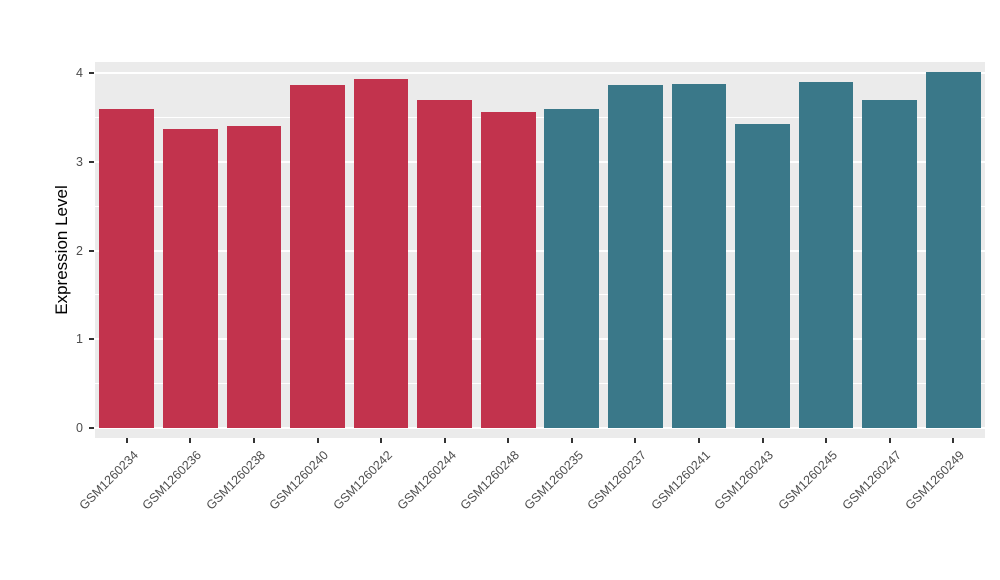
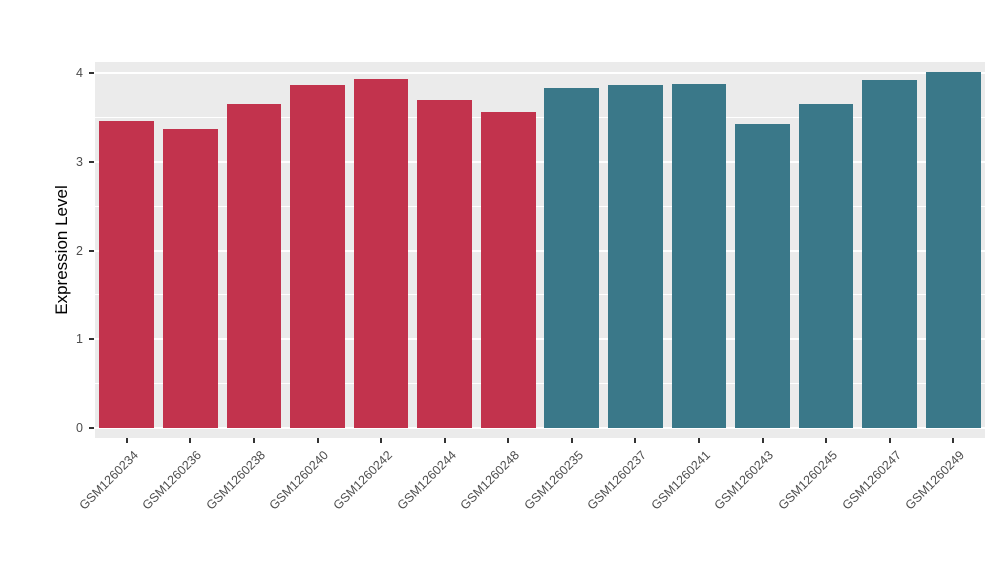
GSM1260234: 3.6 -> 3.5
GSM1260238: 3.4 -> 3.6
GSM1260235: 3.6 -> 3.8
GSM1260245: 3.9 -> 3.6
GSM1260247: 3.7 -> 3.9
